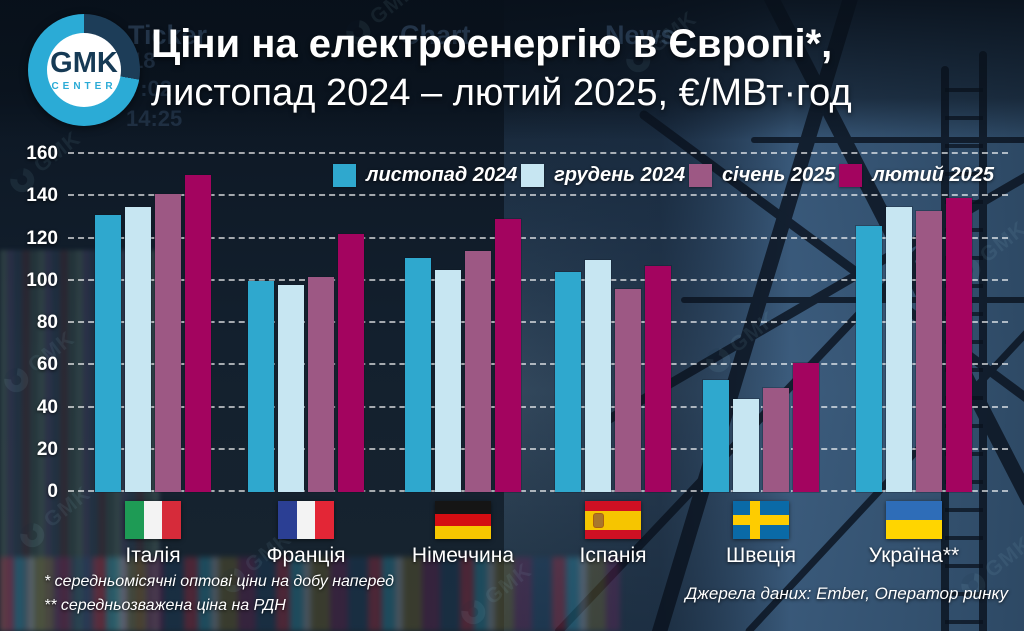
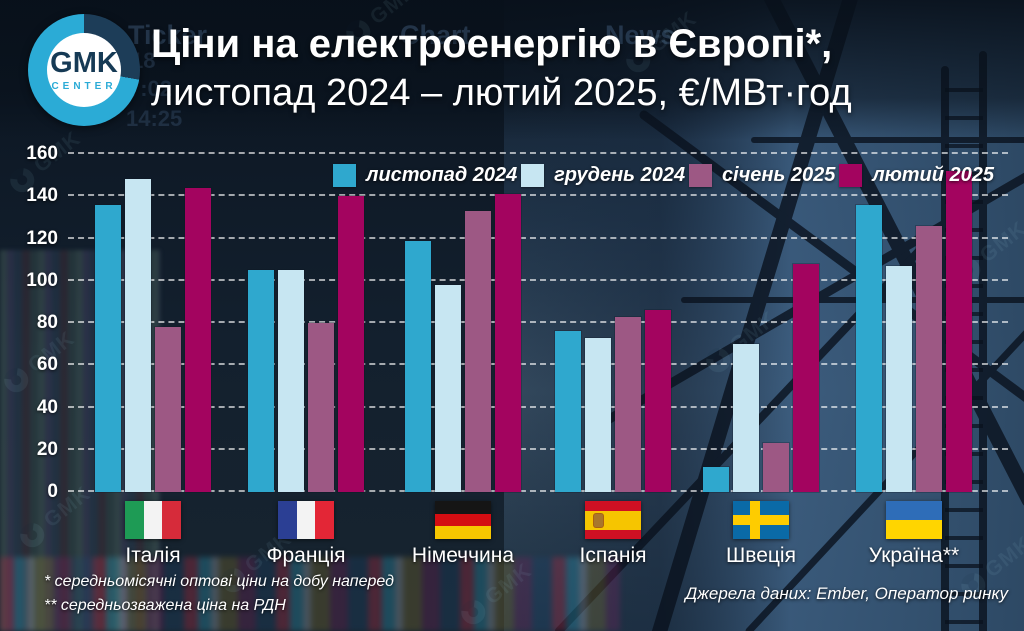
листопад 2024/Італія: 131 -> 136
грудень 2024/Італія: 135 -> 148
січень 2025/Італія: 141 -> 78
лютий 2025/Італія: 150 -> 144
листопад 2024/Франція: 100 -> 105
грудень 2024/Франція: 98 -> 105
січень 2025/Франція: 102 -> 80
лютий 2025/Франція: 122 -> 140
листопад 2024/Німеччина: 111 -> 119
грудень 2024/Німеччина: 105 -> 98
січень 2025/Німеччина: 114 -> 133
лютий 2025/Німеччина: 129 -> 141
листопад 2024/Іспанія: 104 -> 76
грудень 2024/Іспанія: 110 -> 73
січень 2025/Іспанія: 96 -> 83
лютий 2025/Іспанія: 107 -> 86
листопад 2024/Швеція: 53 -> 12
грудень 2024/Швеція: 44 -> 70
січень 2025/Швеція: 49 -> 23
лютий 2025/Швеція: 61 -> 108
листопад 2024/Україна**: 126 -> 136
грудень 2024/Україна**: 135 -> 107
січень 2025/Україна**: 133 -> 126
лютий 2025/Україна**: 139 -> 152
